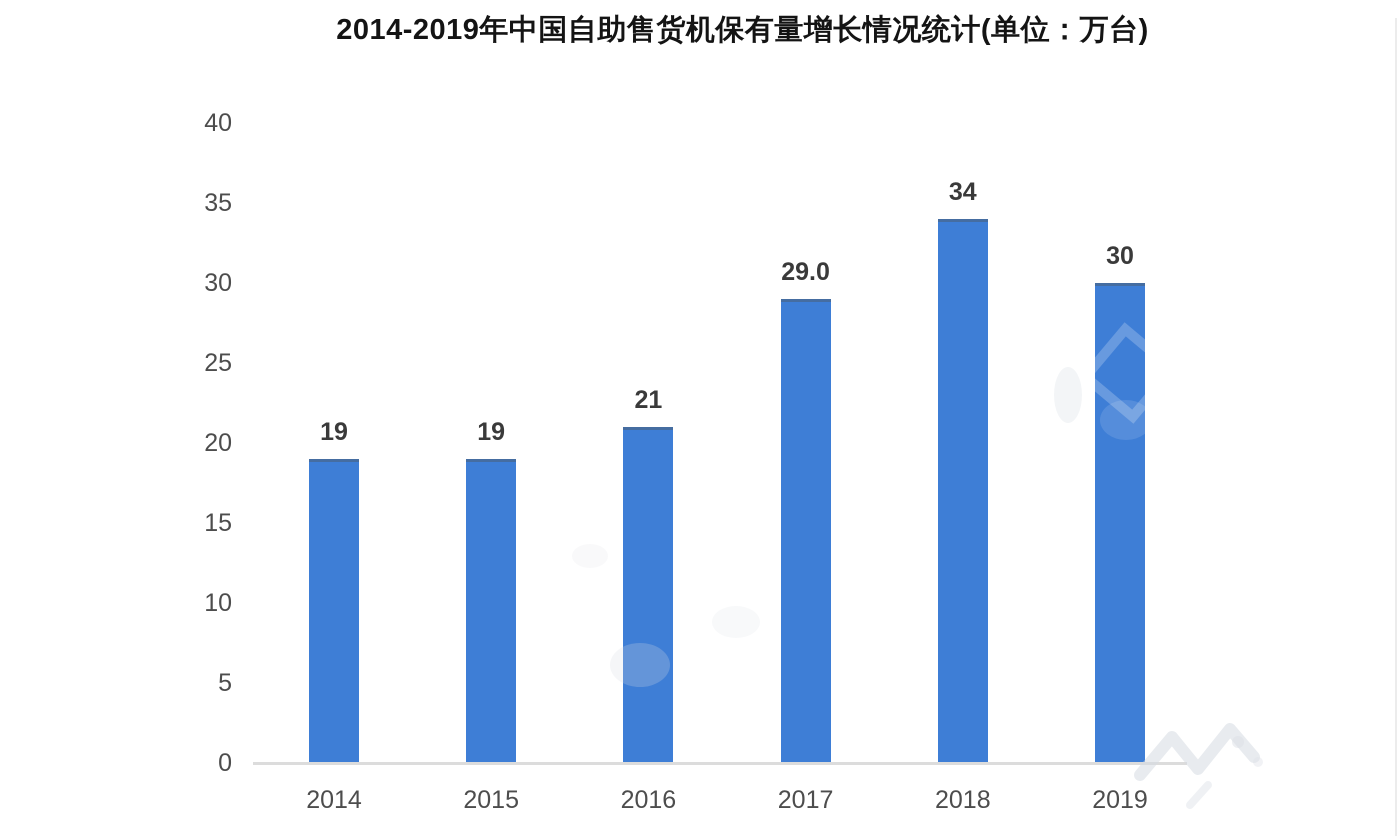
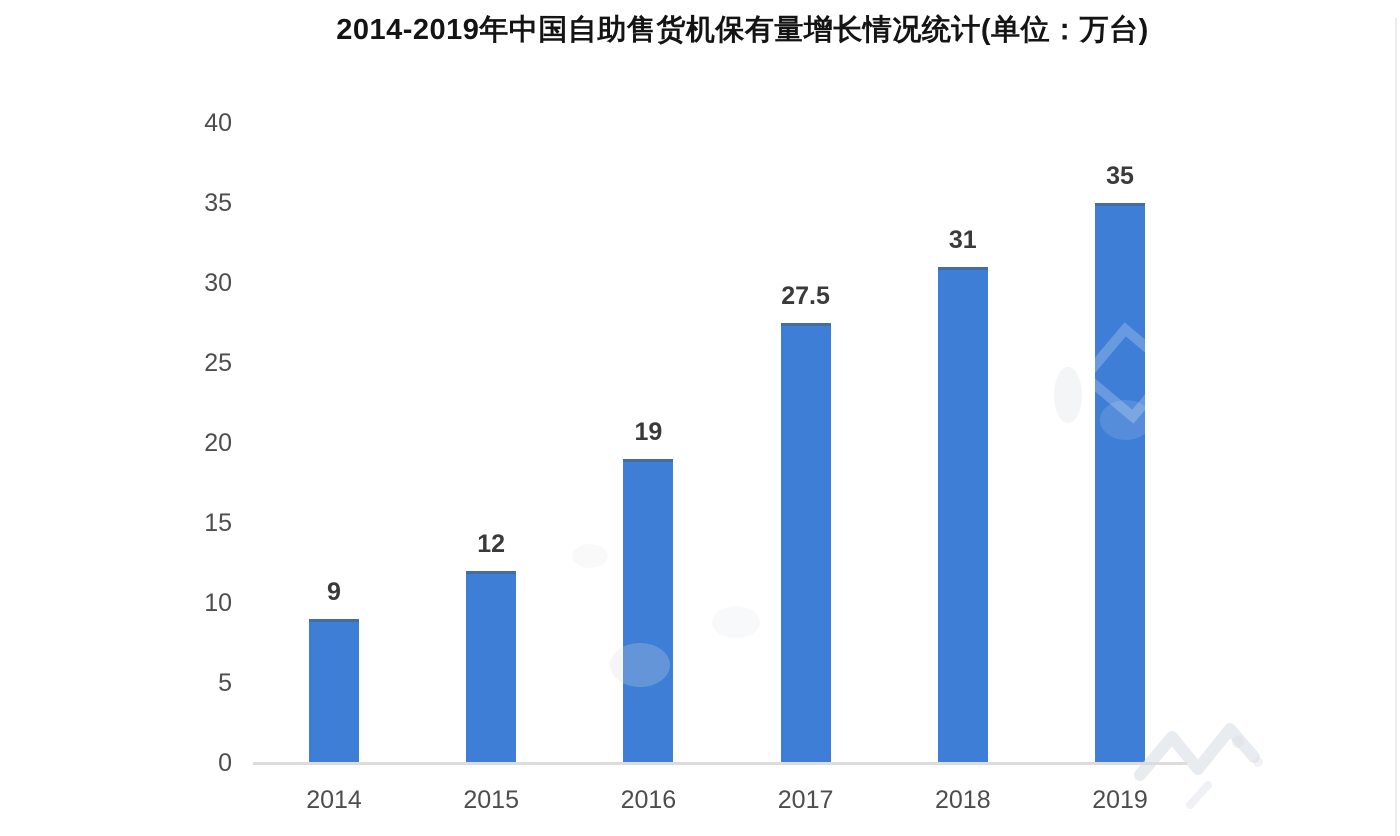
2014: 19 -> 9
2015: 19 -> 12
2016: 21 -> 19
2017: 29.0 -> 27.5
2018: 34 -> 31
2019: 30 -> 35
